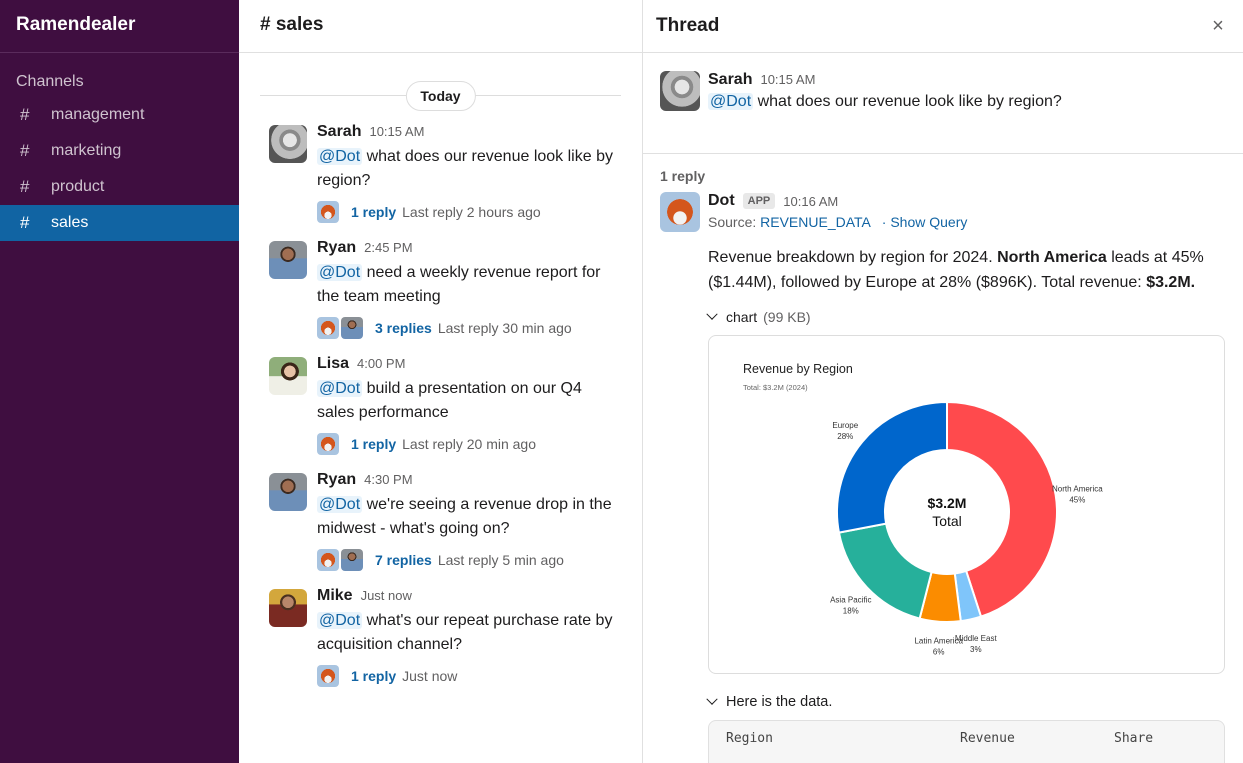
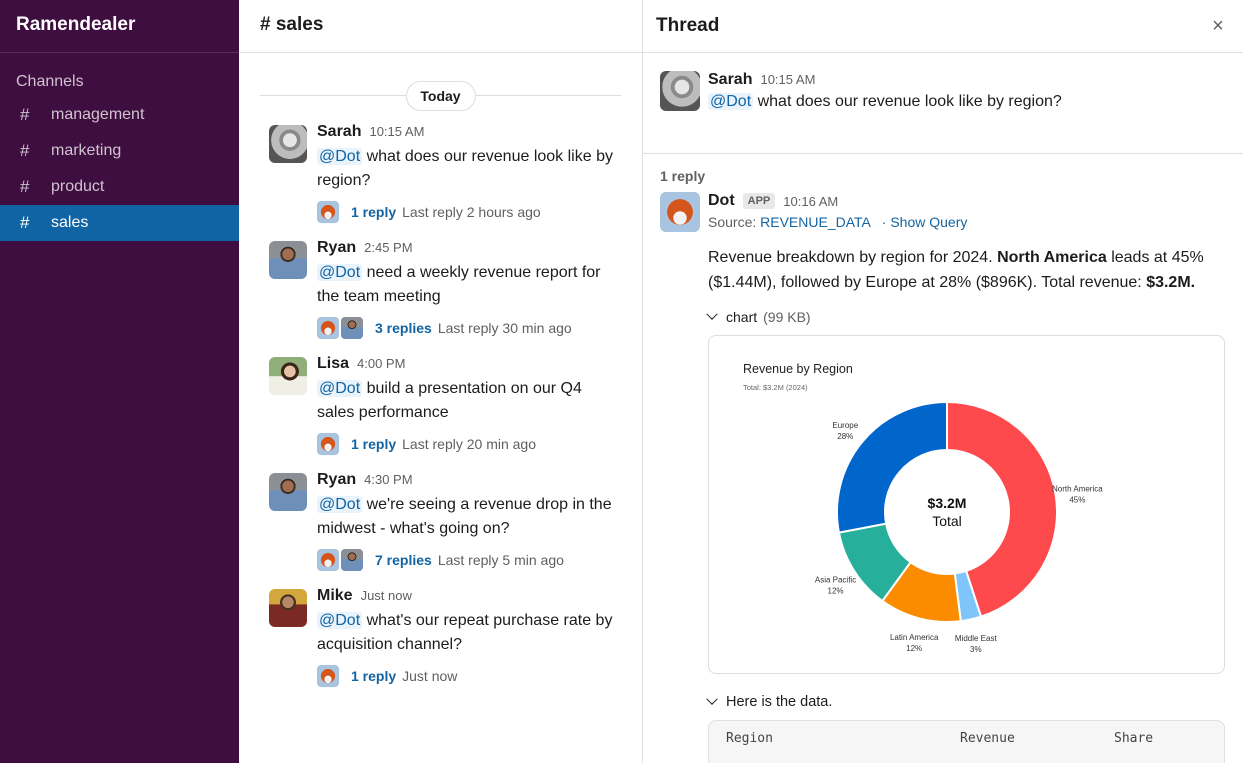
Latin America: 6% -> 12%
Asia Pacific: 18% -> 12%
